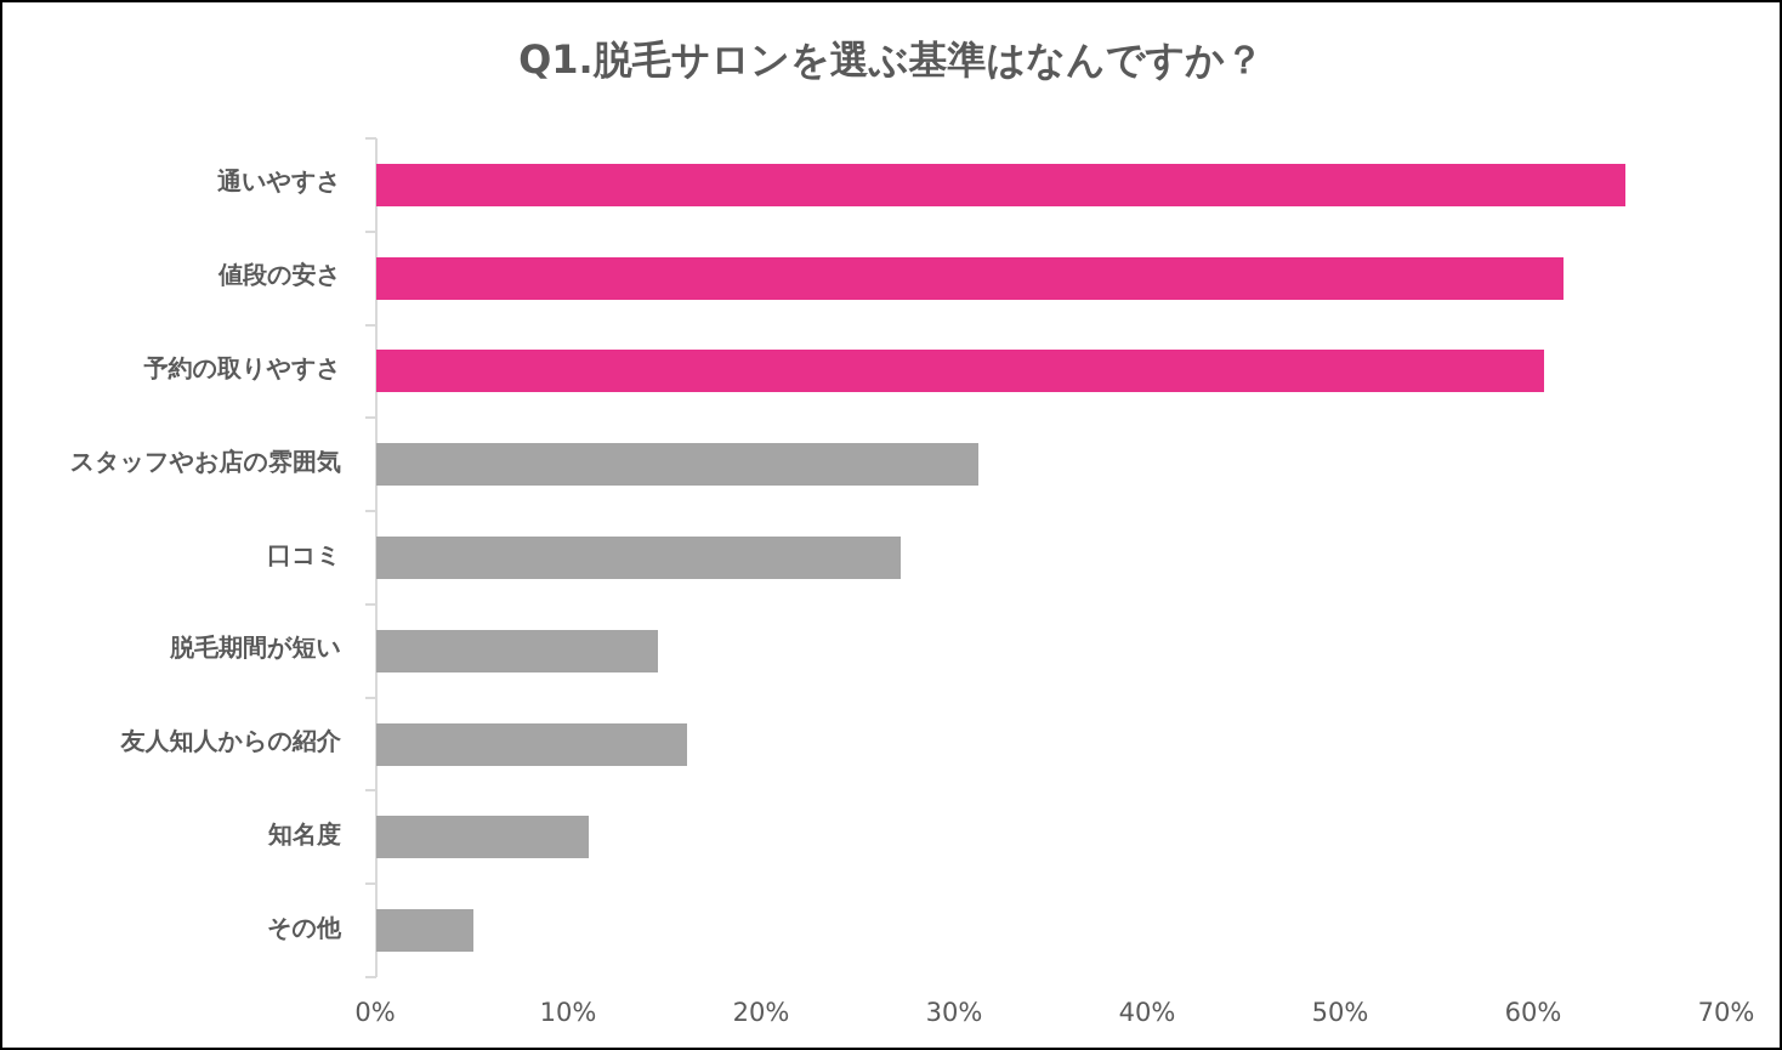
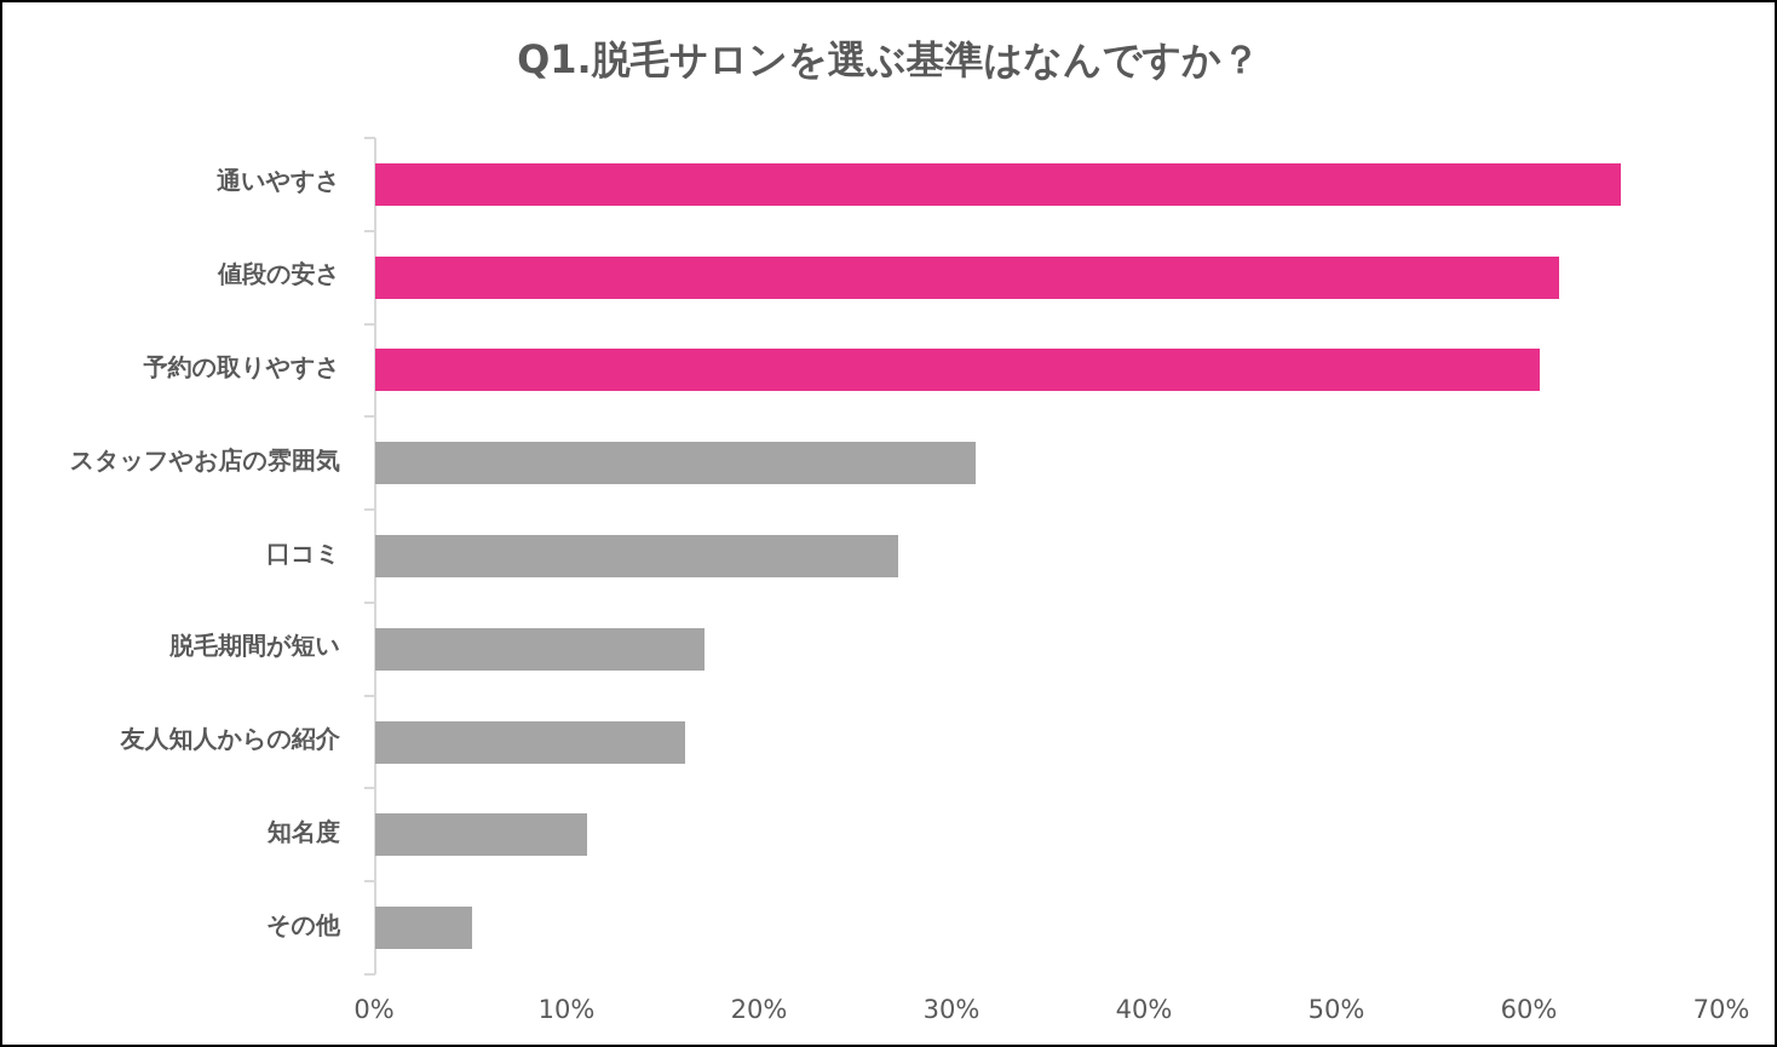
脱毛期間が短い: 14.6% -> 17.1%
